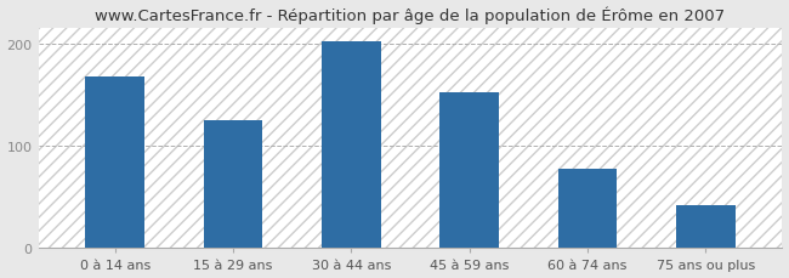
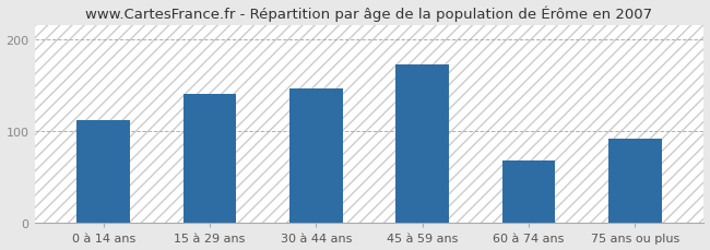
0 à 14 ans: 168 -> 112
15 à 29 ans: 125 -> 140
30 à 44 ans: 202 -> 146
45 à 59 ans: 152 -> 172
60 à 74 ans: 78 -> 68
75 ans ou plus: 42 -> 92
